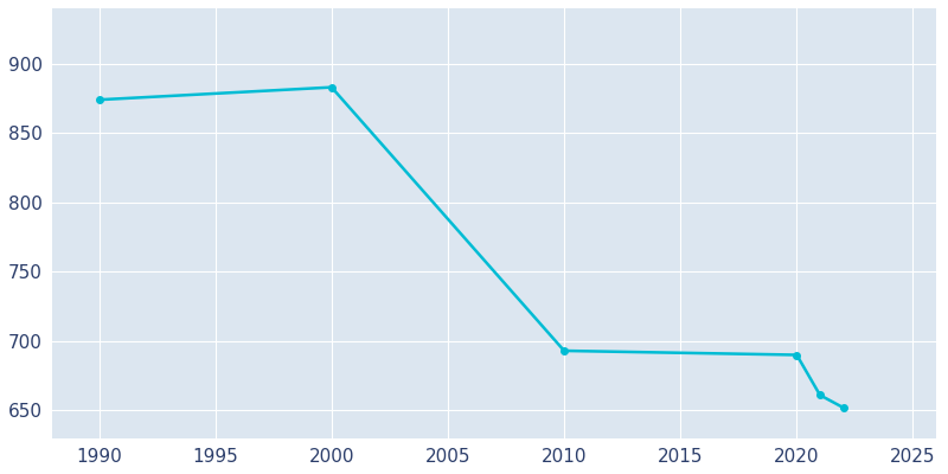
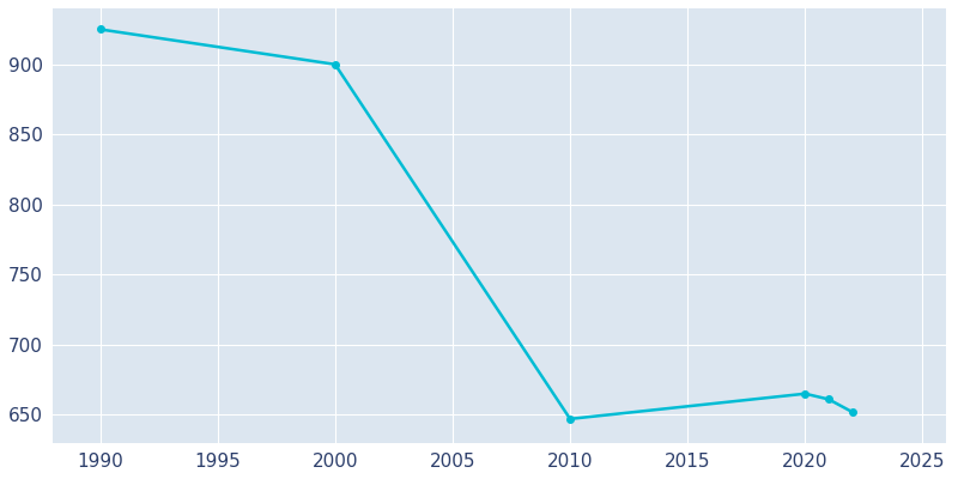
1990: 874 -> 925
2000: 883 -> 900
2010: 693 -> 647
2020: 690 -> 665
